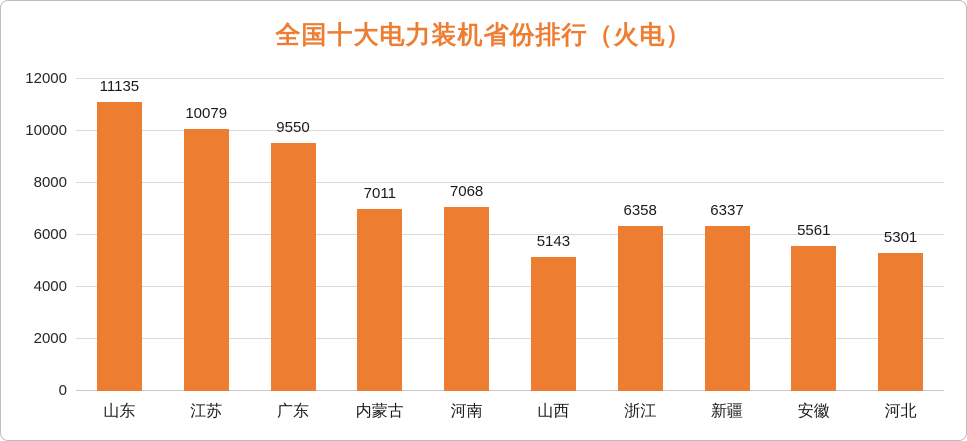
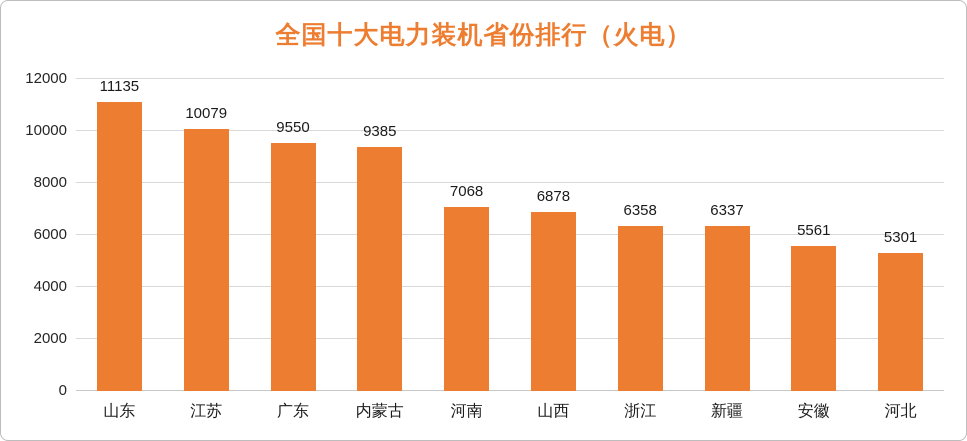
内蒙古: 7011 -> 9385
山西: 5143 -> 6878
